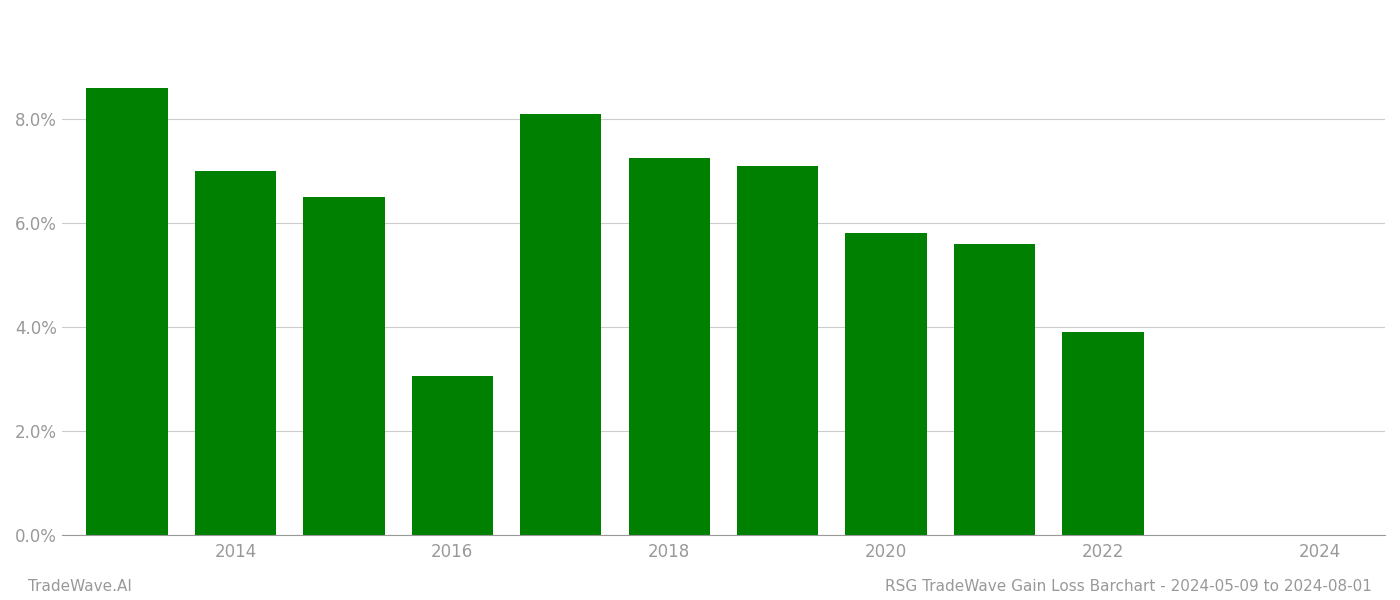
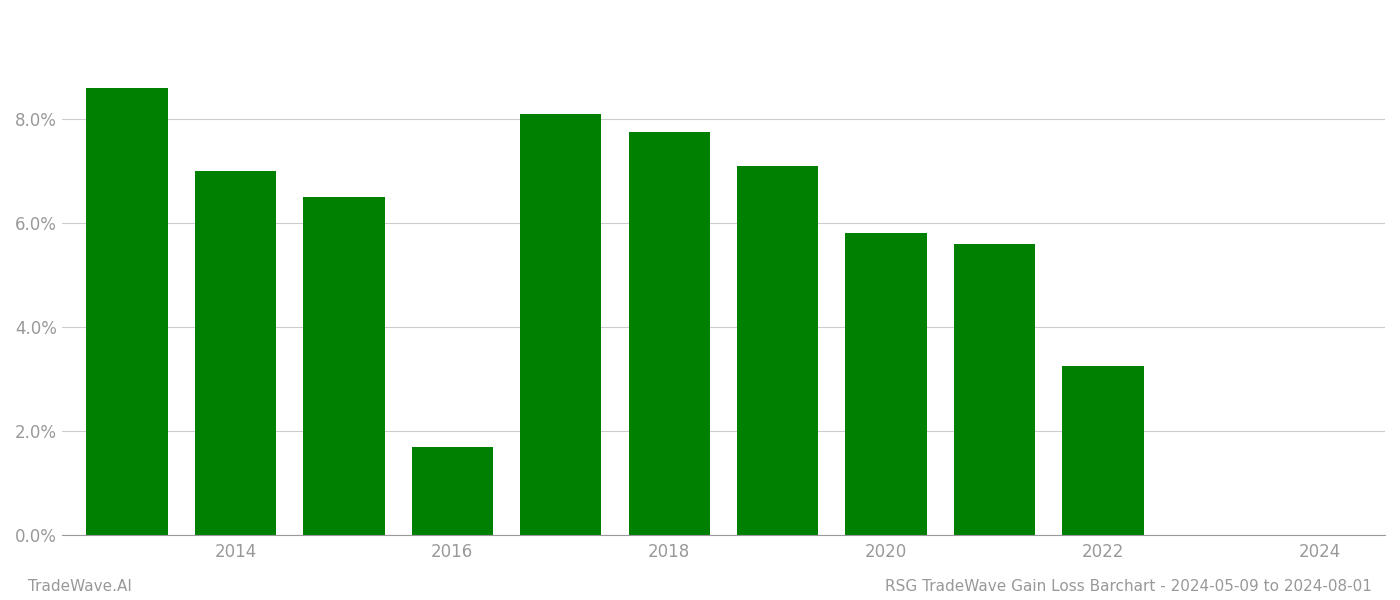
2016: 3.05% -> 1.68%
2018: 7.25% -> 7.74%
2022: 3.90% -> 3.24%
